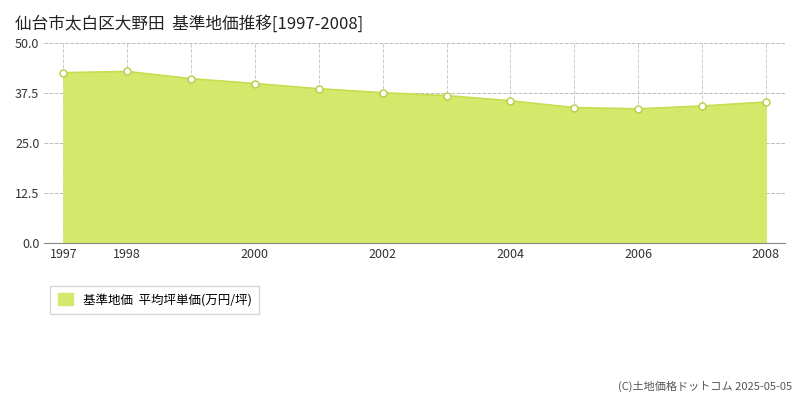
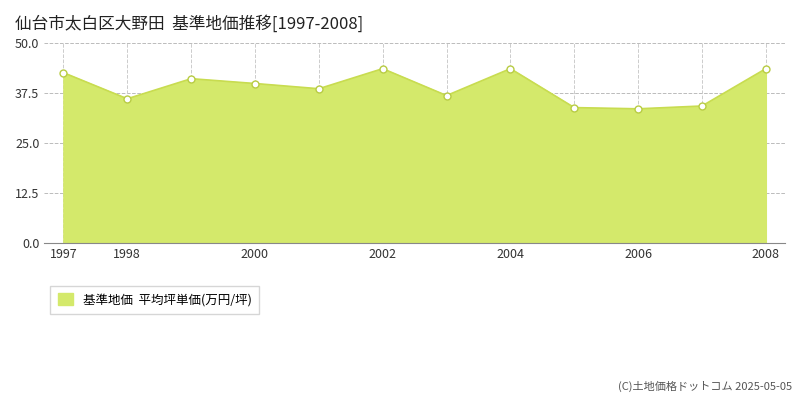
1998: 42.8 -> 36.0
2002: 37.5 -> 43.5
2004: 35.5 -> 43.5
2008: 35.2 -> 43.5
